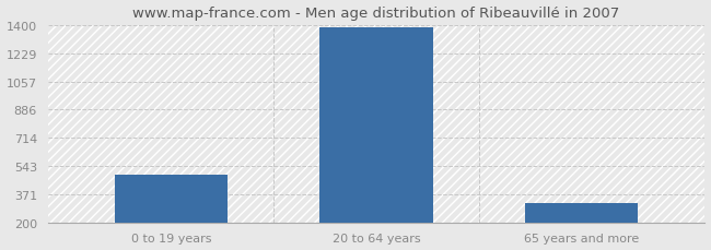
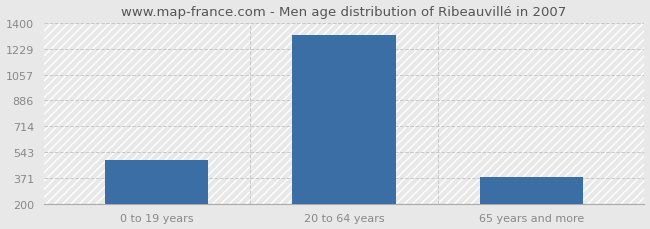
20 to 64 years: 1380 -> 1320
65 years and more: 320 -> 380
